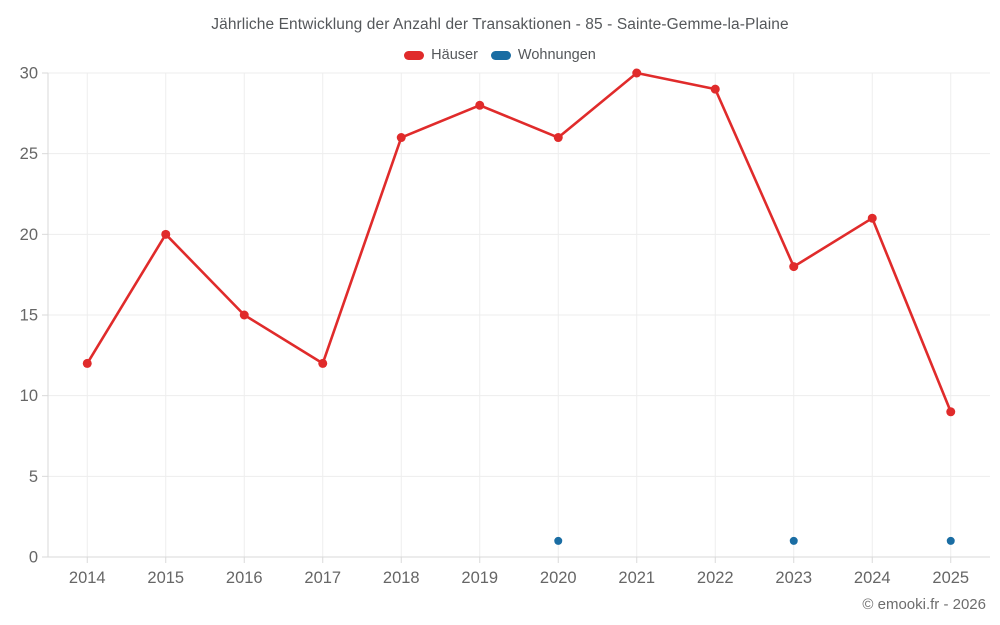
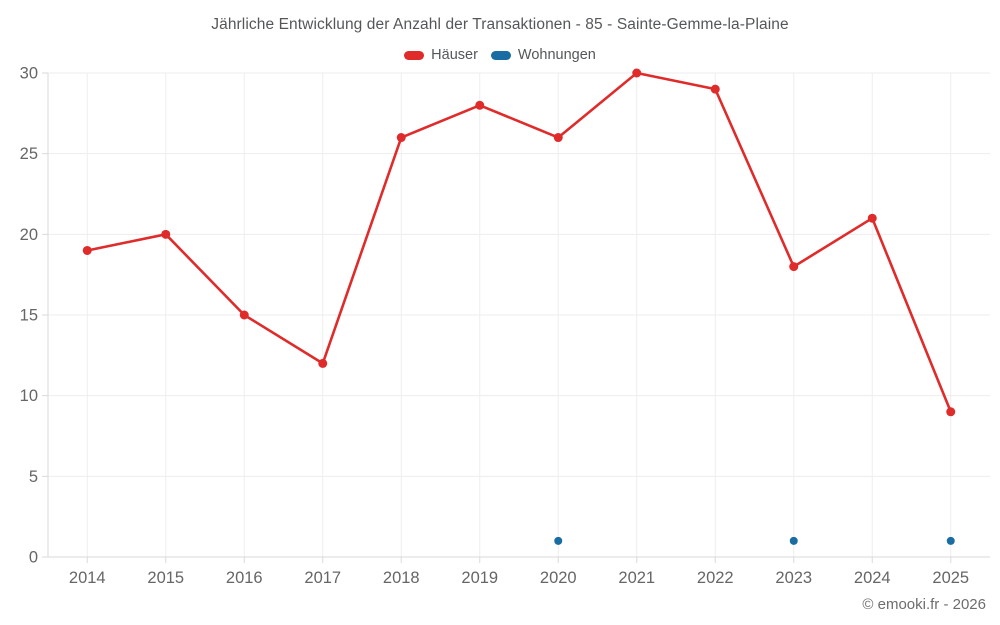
Häuser/2014: 12 -> 19
